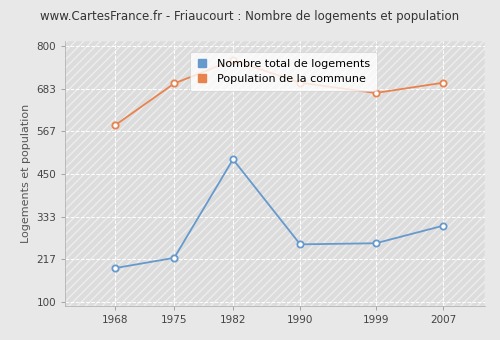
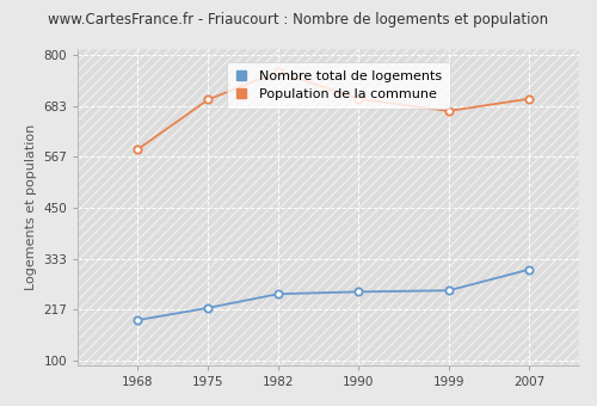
Nombre total de logements/1982: 490 -> 252
